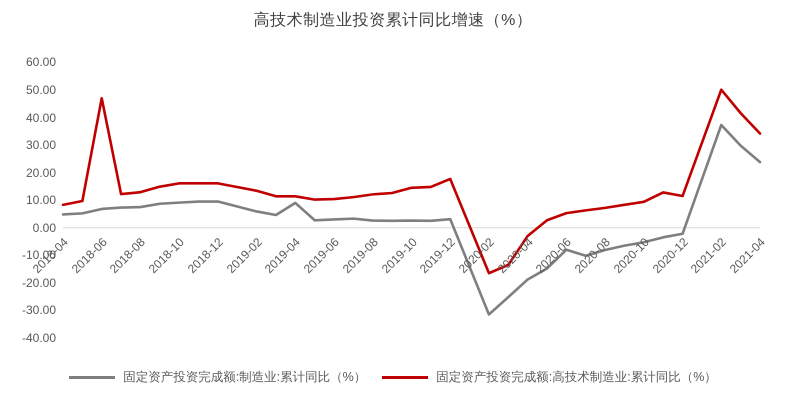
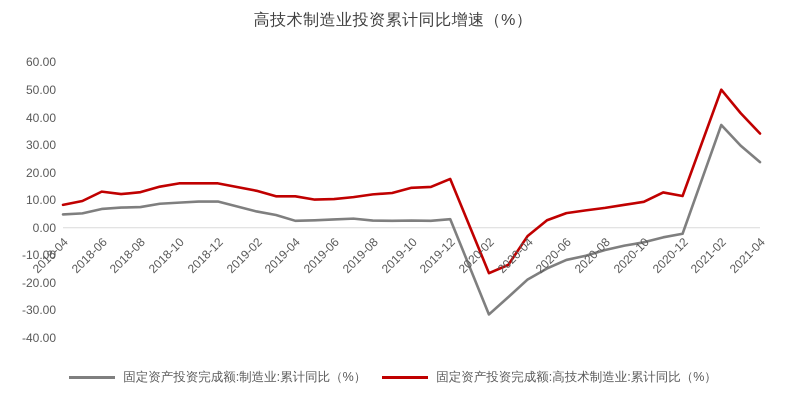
固定资产投资完成额:高技术制造业:累计同比（%）/2018-06: 47 -> 13
固定资产投资完成额:制造业:累计同比（%）/2019-04: 9 -> 2
固定资产投资完成额:制造业:累计同比（%）/2020-06: -8 -> -12
